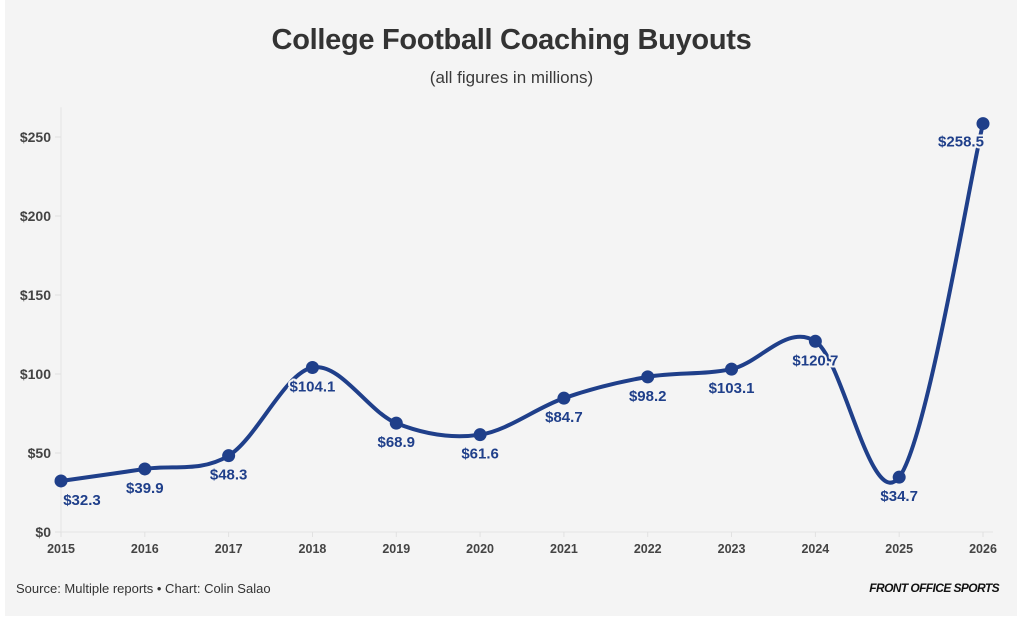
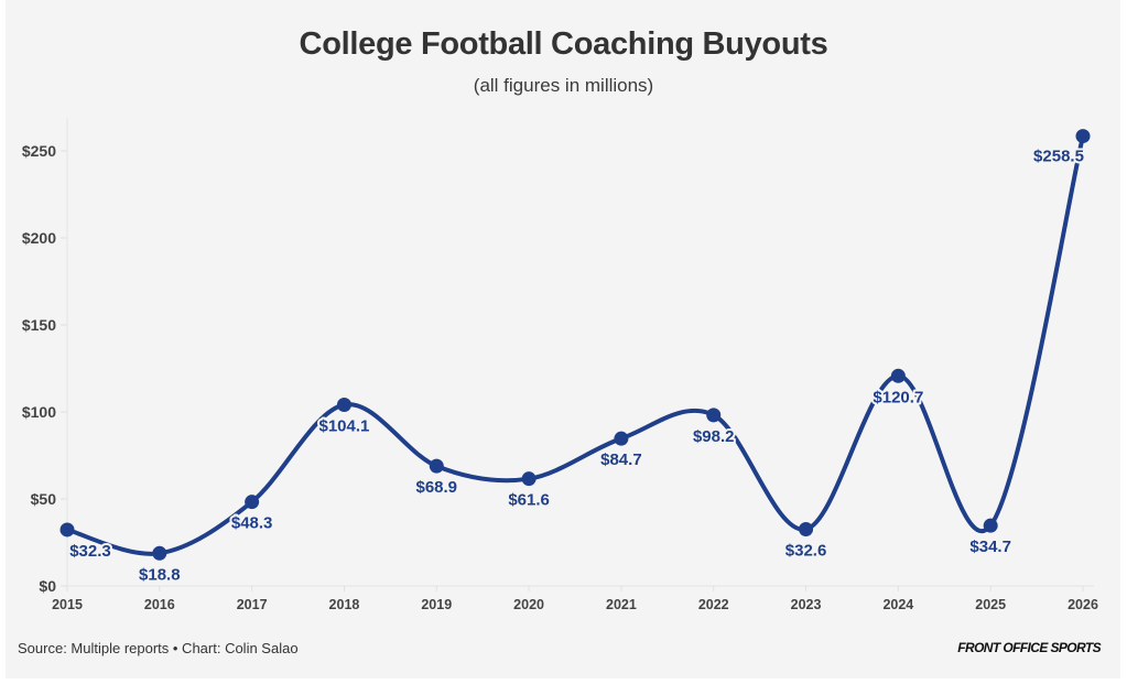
2016: $39.9 -> $18.8
2023: $103.1 -> $32.6
